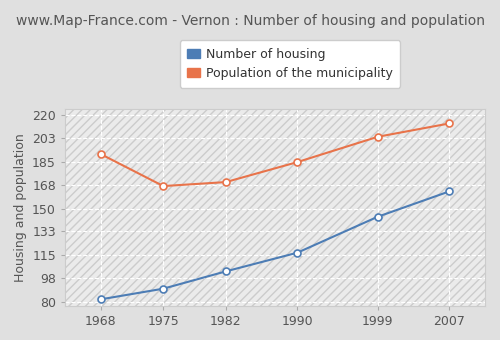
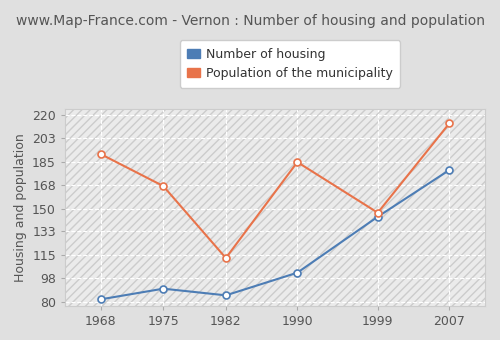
Number of housing/1982: 103 -> 85
Population of the municipality/1982: 170 -> 113
Number of housing/1990: 117 -> 102
Population of the municipality/1999: 204 -> 147
Number of housing/2007: 163 -> 179
